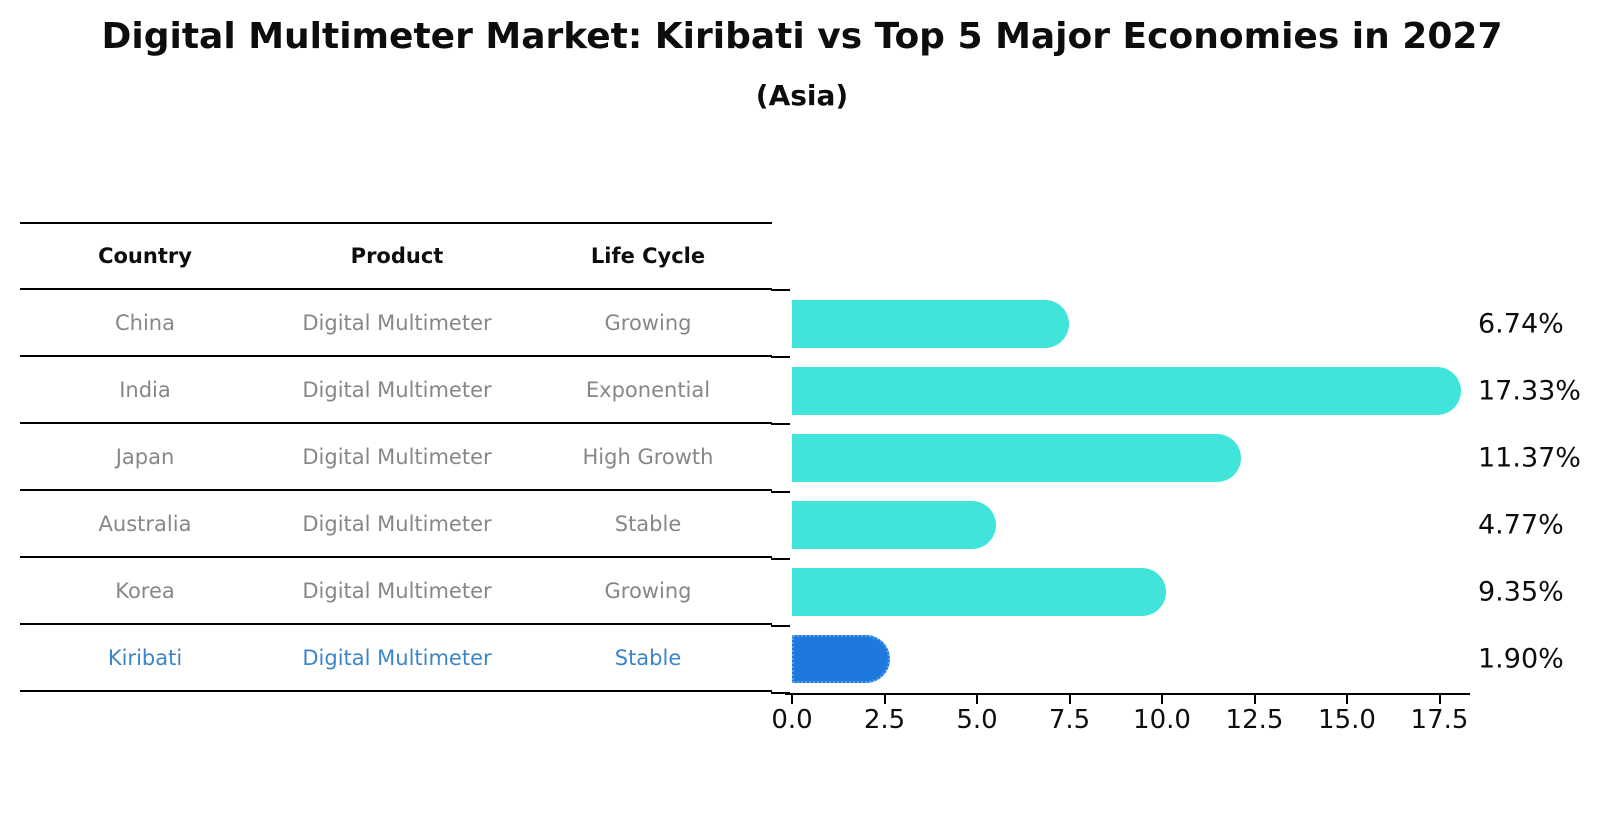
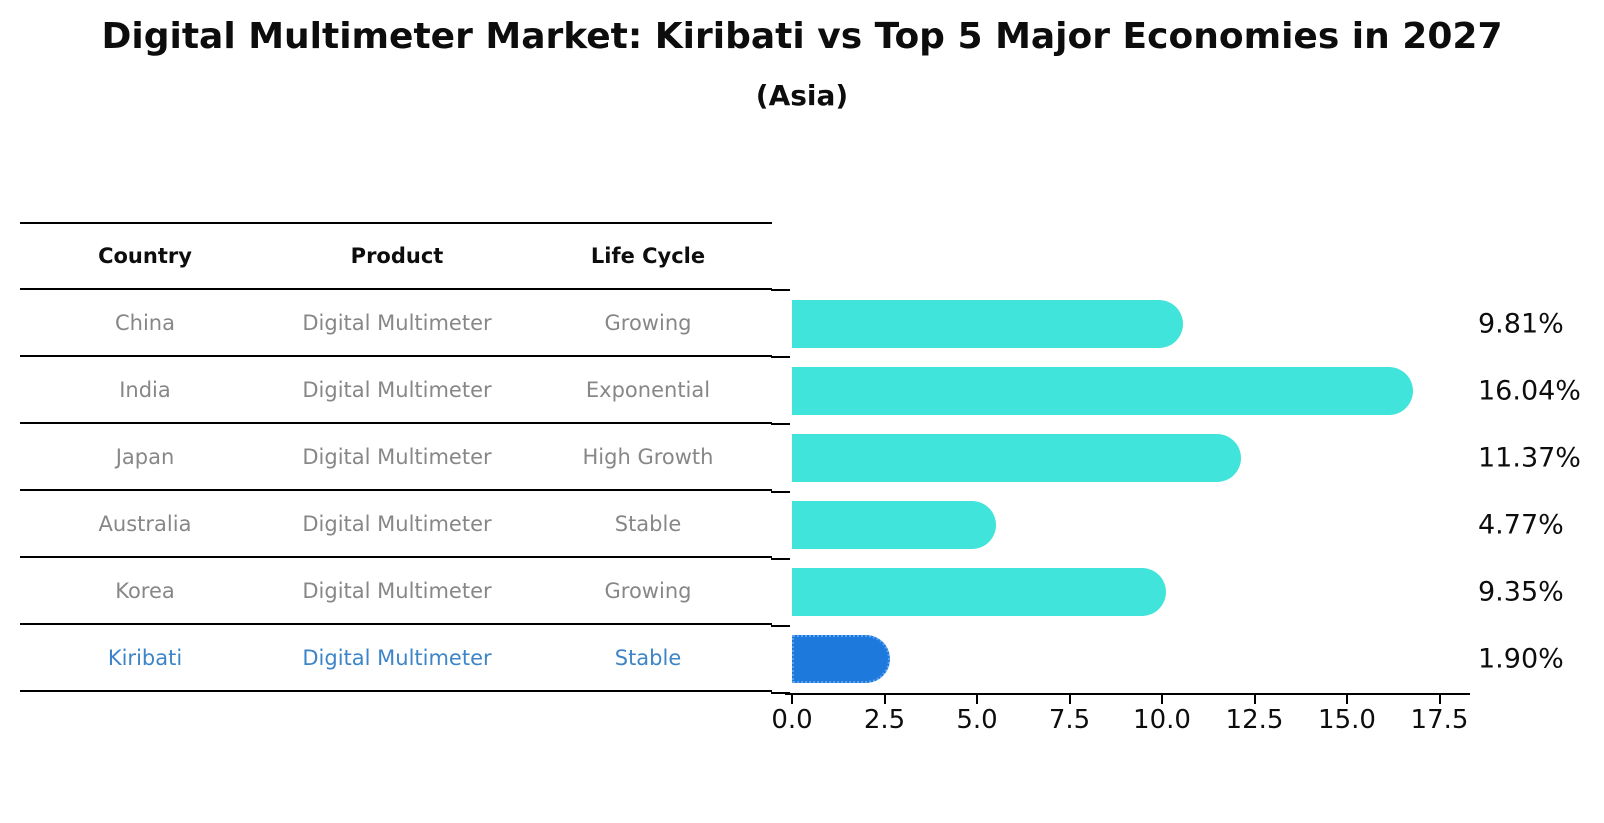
China: 6.74% -> 9.81%
India: 17.33% -> 16.04%
